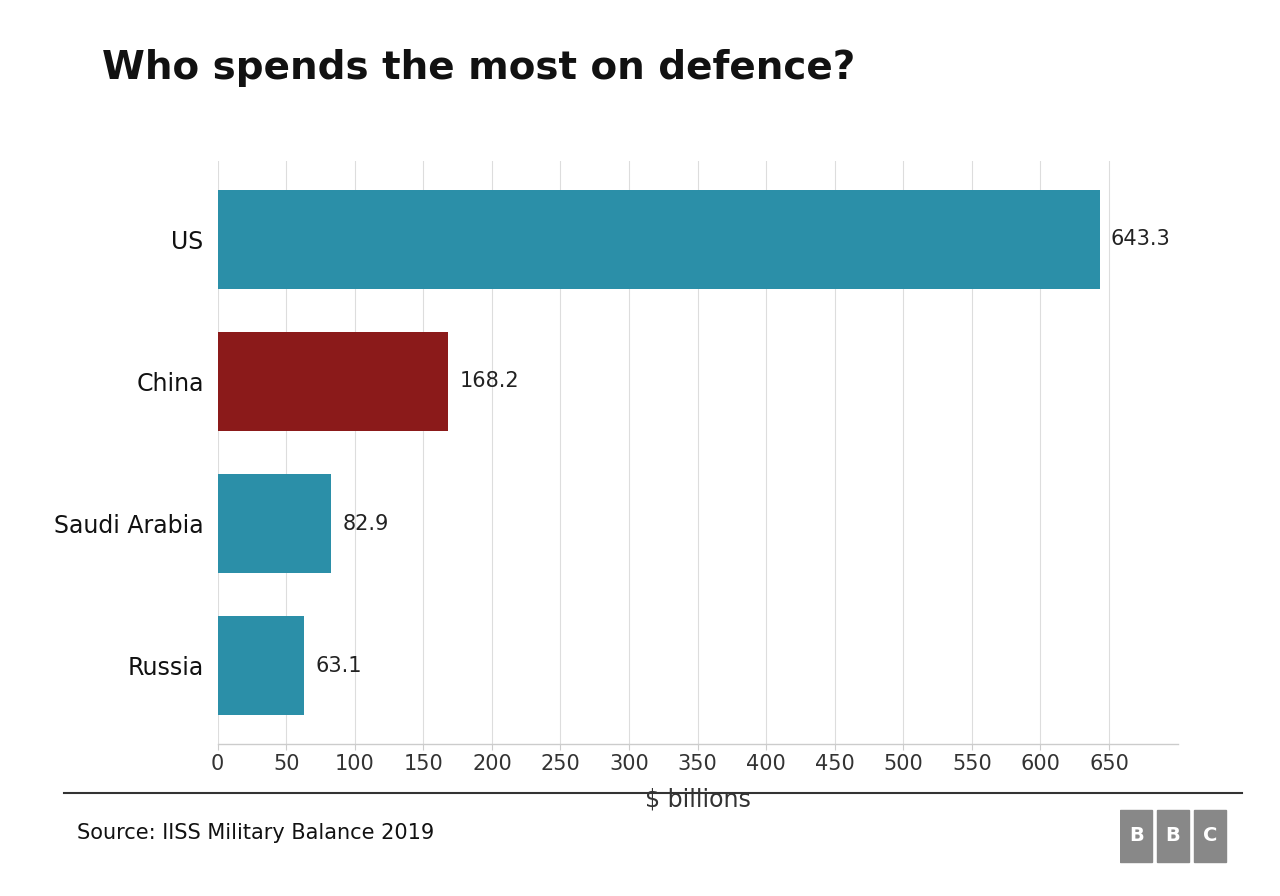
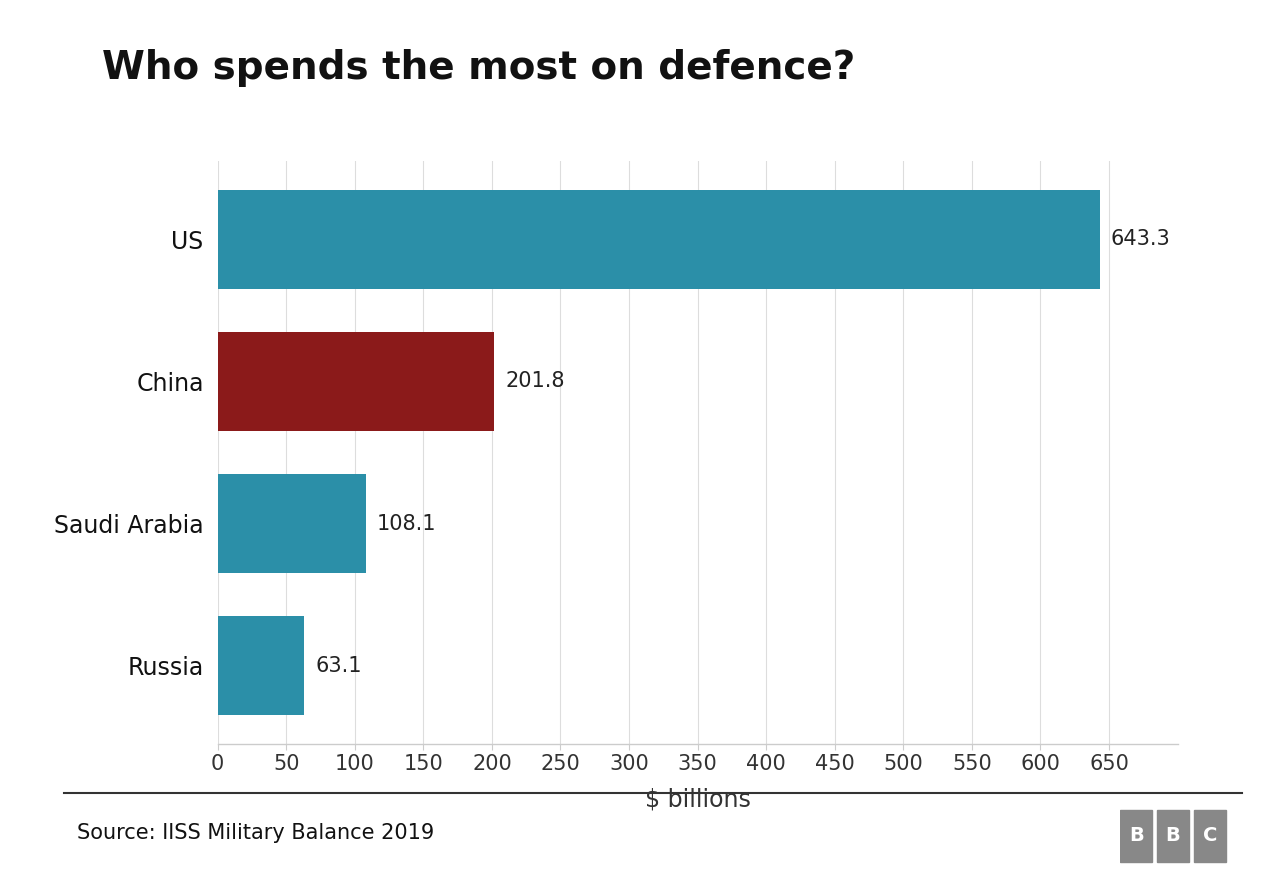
China: 168.2 -> 201.8
Saudi Arabia: 82.9 -> 108.1
